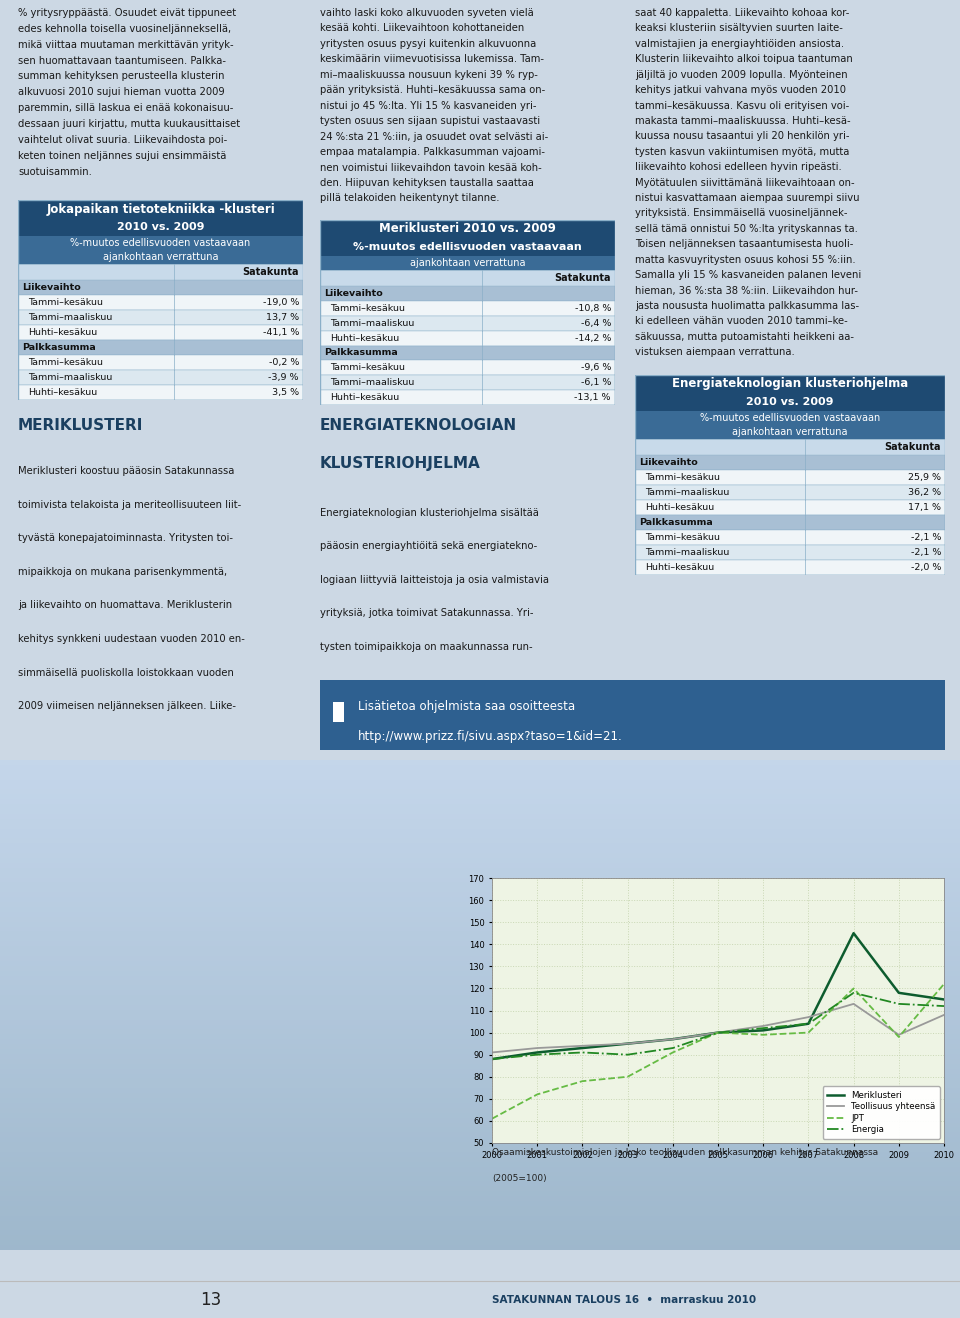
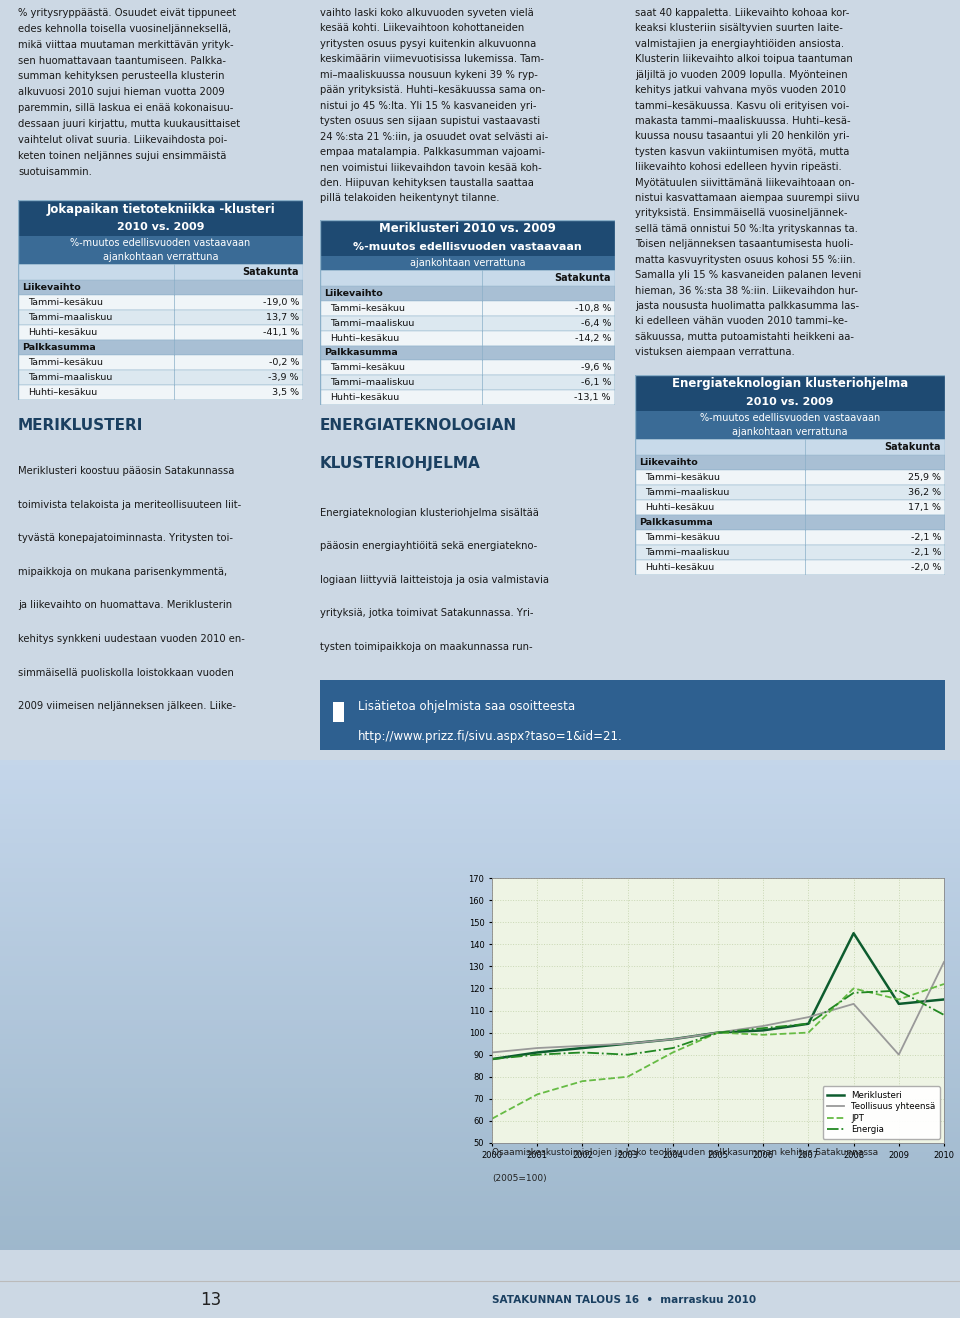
Meriklusteri/2009: 118 -> 113
Teollisuus yhteensä/2009: 99 -> 90
JPT/2009: 98 -> 115
Energia/2009: 113 -> 119
Teollisuus yhteensä/2010: 108 -> 132
Energia/2010: 112 -> 108
